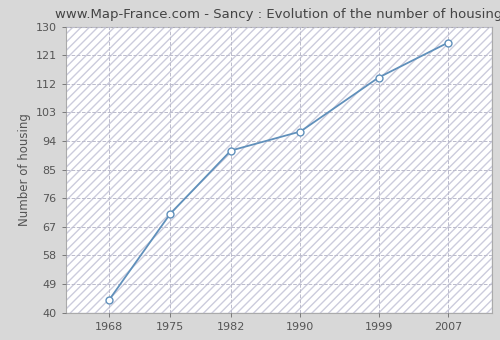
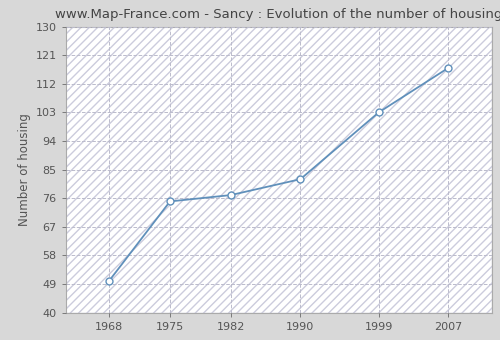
1968: 44 -> 50
1975: 71 -> 75
1982: 91 -> 77
1990: 97 -> 82
1999: 114 -> 103
2007: 125 -> 117
